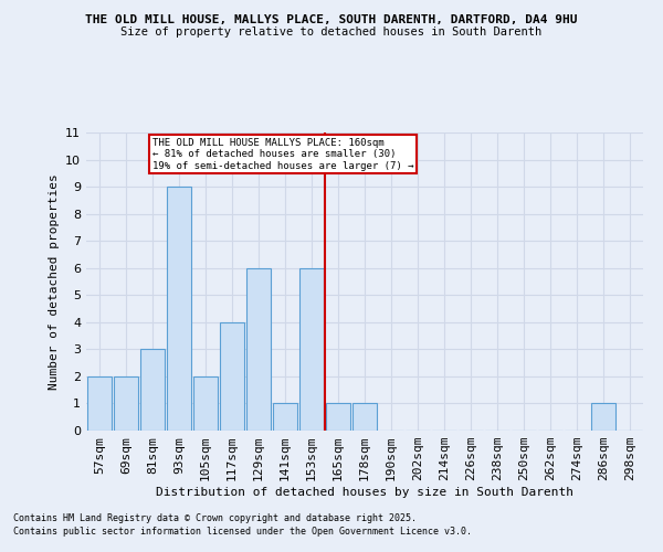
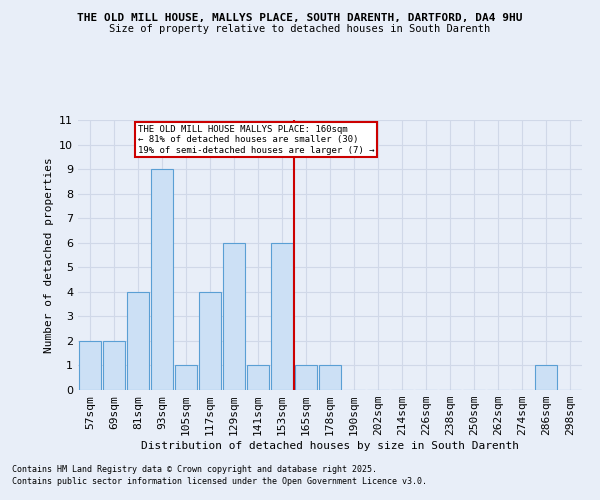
81sqm: 3 -> 4
105sqm: 2 -> 1
